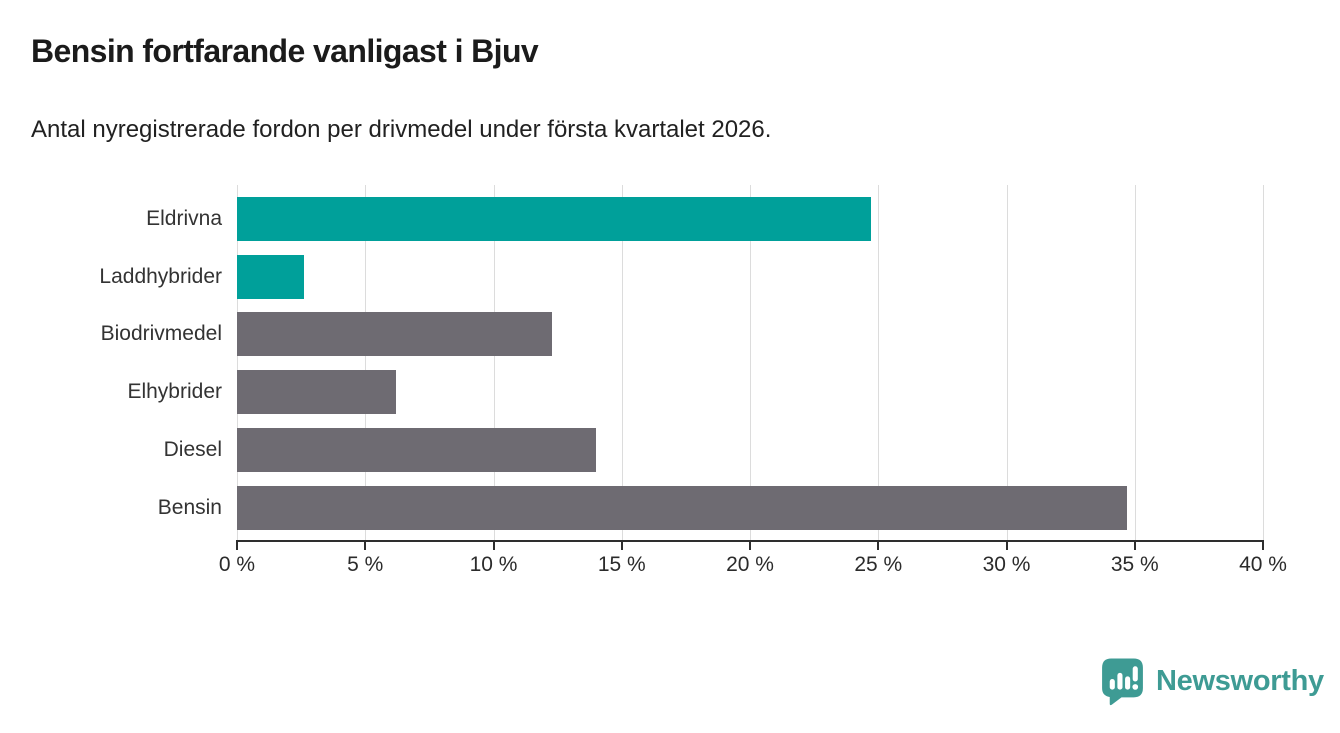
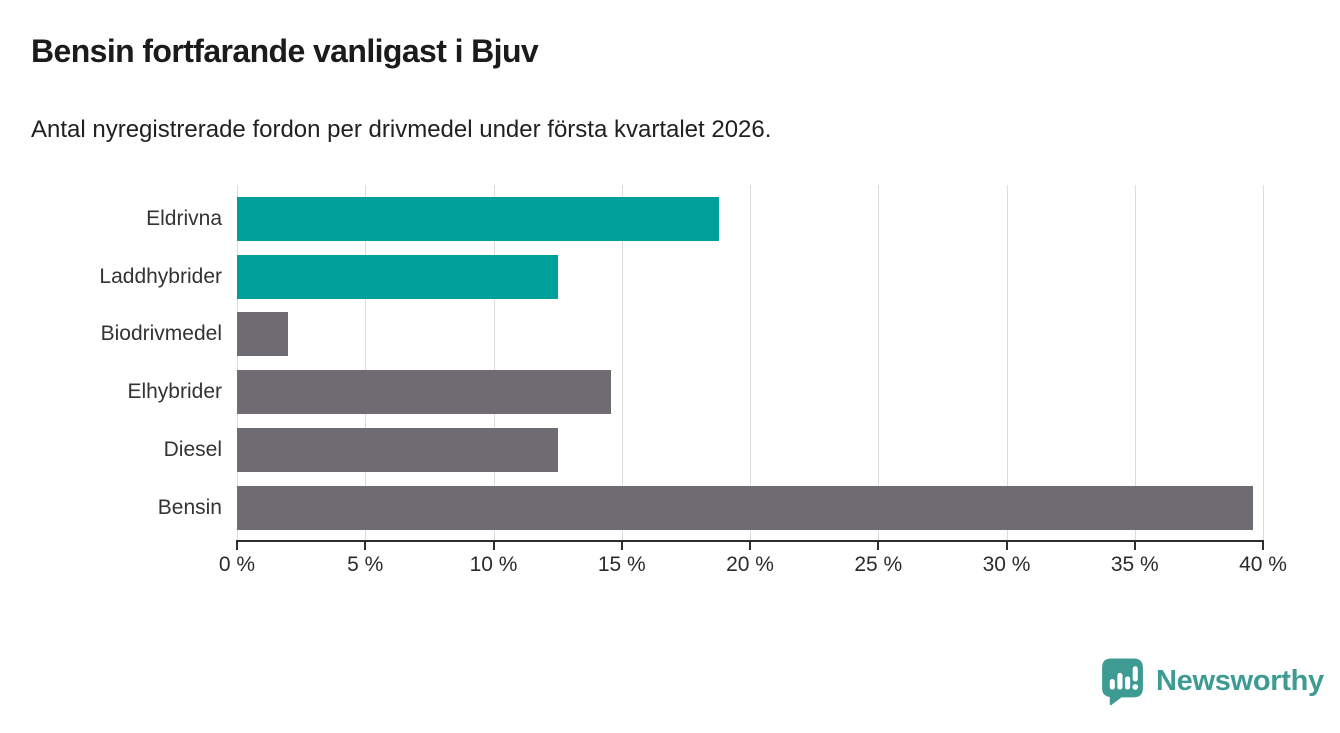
Eldrivna: 24.7% -> 18.8%
Laddhybrider: 2.6% -> 12.5%
Biodrivmedel: 12.3% -> 2.0%
Elhybrider: 6.2% -> 14.6%
Diesel: 14.0% -> 12.5%
Bensin: 34.7% -> 39.6%
